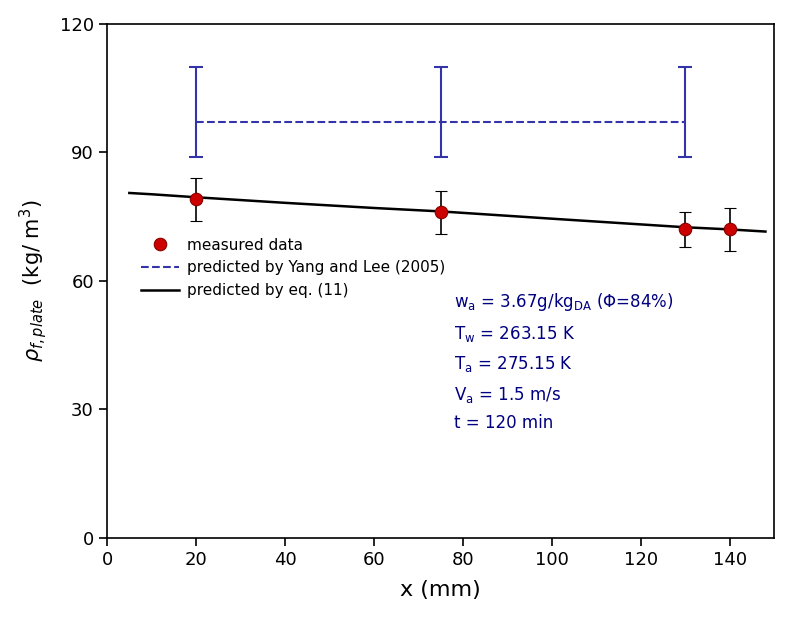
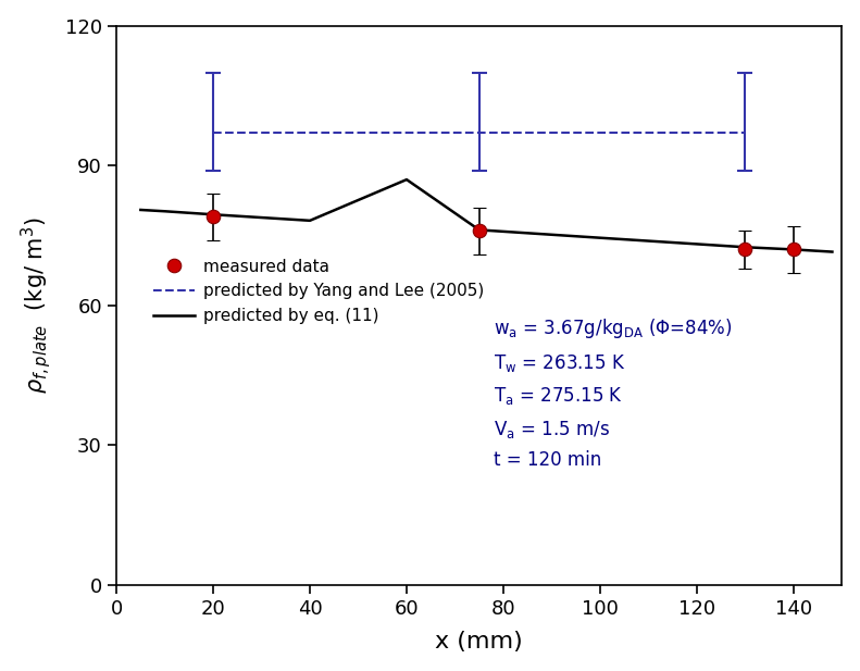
predicted by eq. (11)/60: 77.0 -> 87.0
